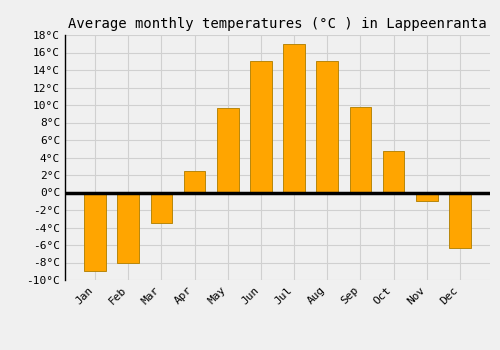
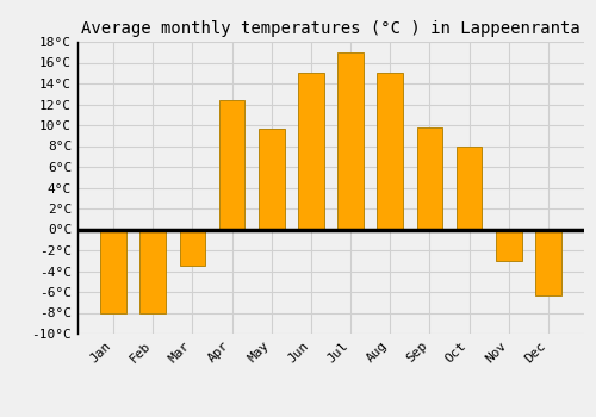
Jan: -9.0°C -> -8.0°C
Apr: 2.5°C -> 12.4°C
Oct: 4.7°C -> 8.0°C
Nov: -1.0°C -> -3.0°C
